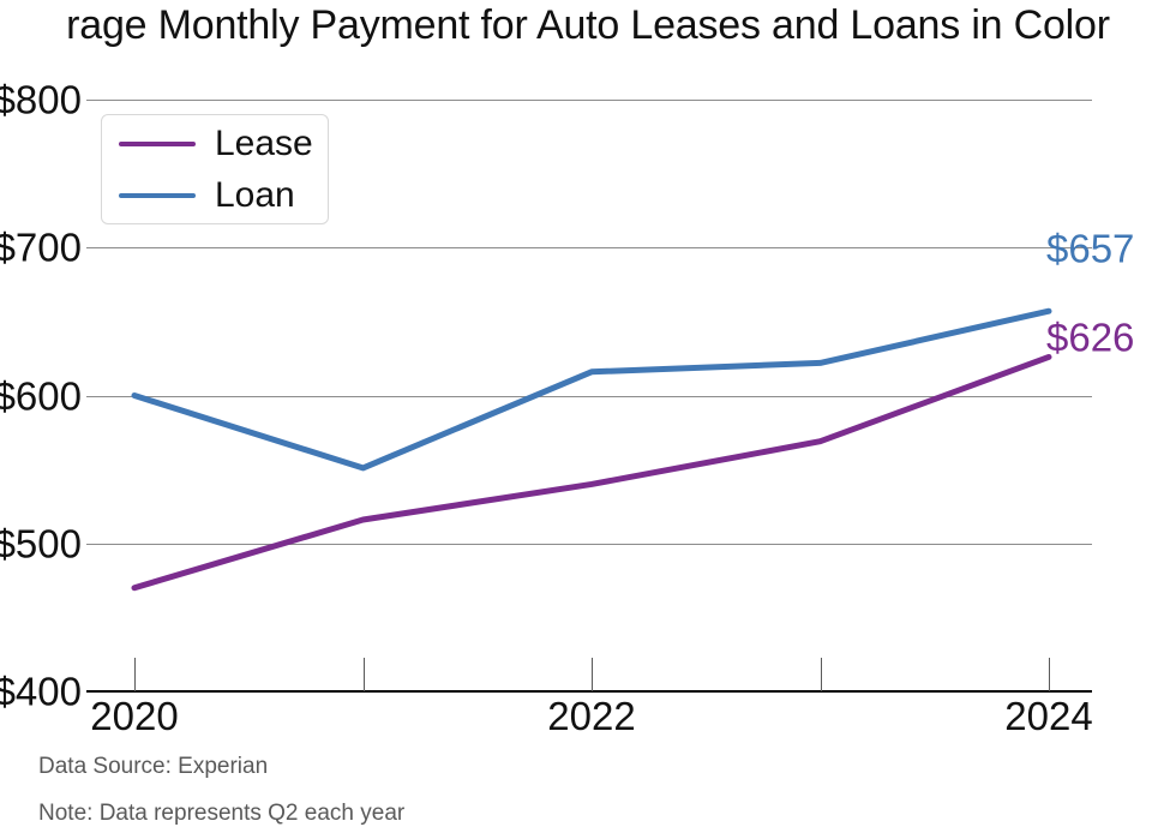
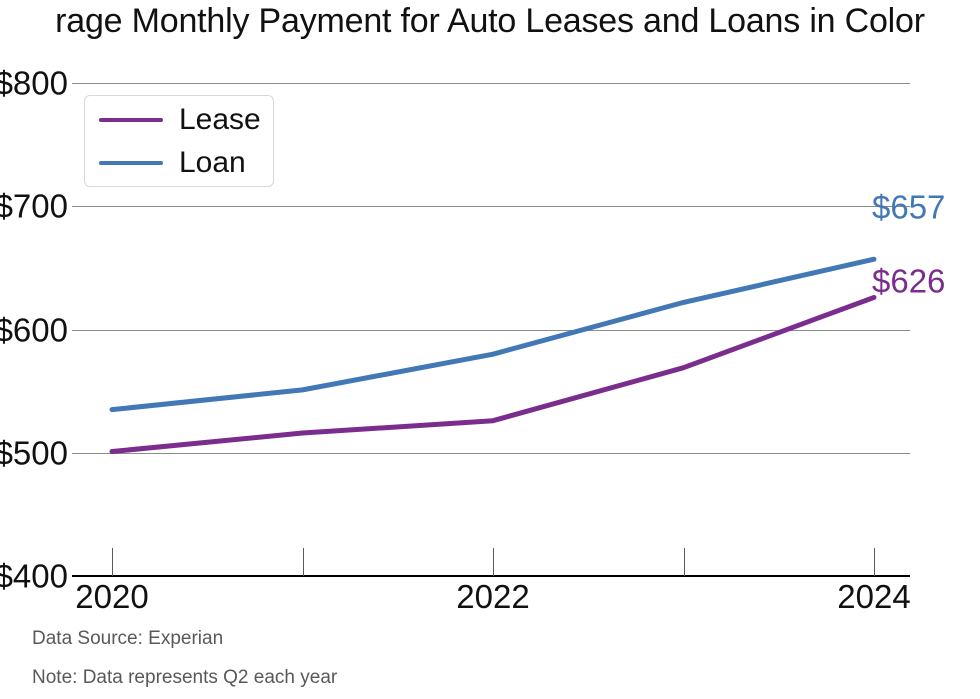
Lease/2020: $470 -> $501
Loan/2020: $600 -> $535
Lease/2022: $540 -> $526
Loan/2022: $616 -> $580
